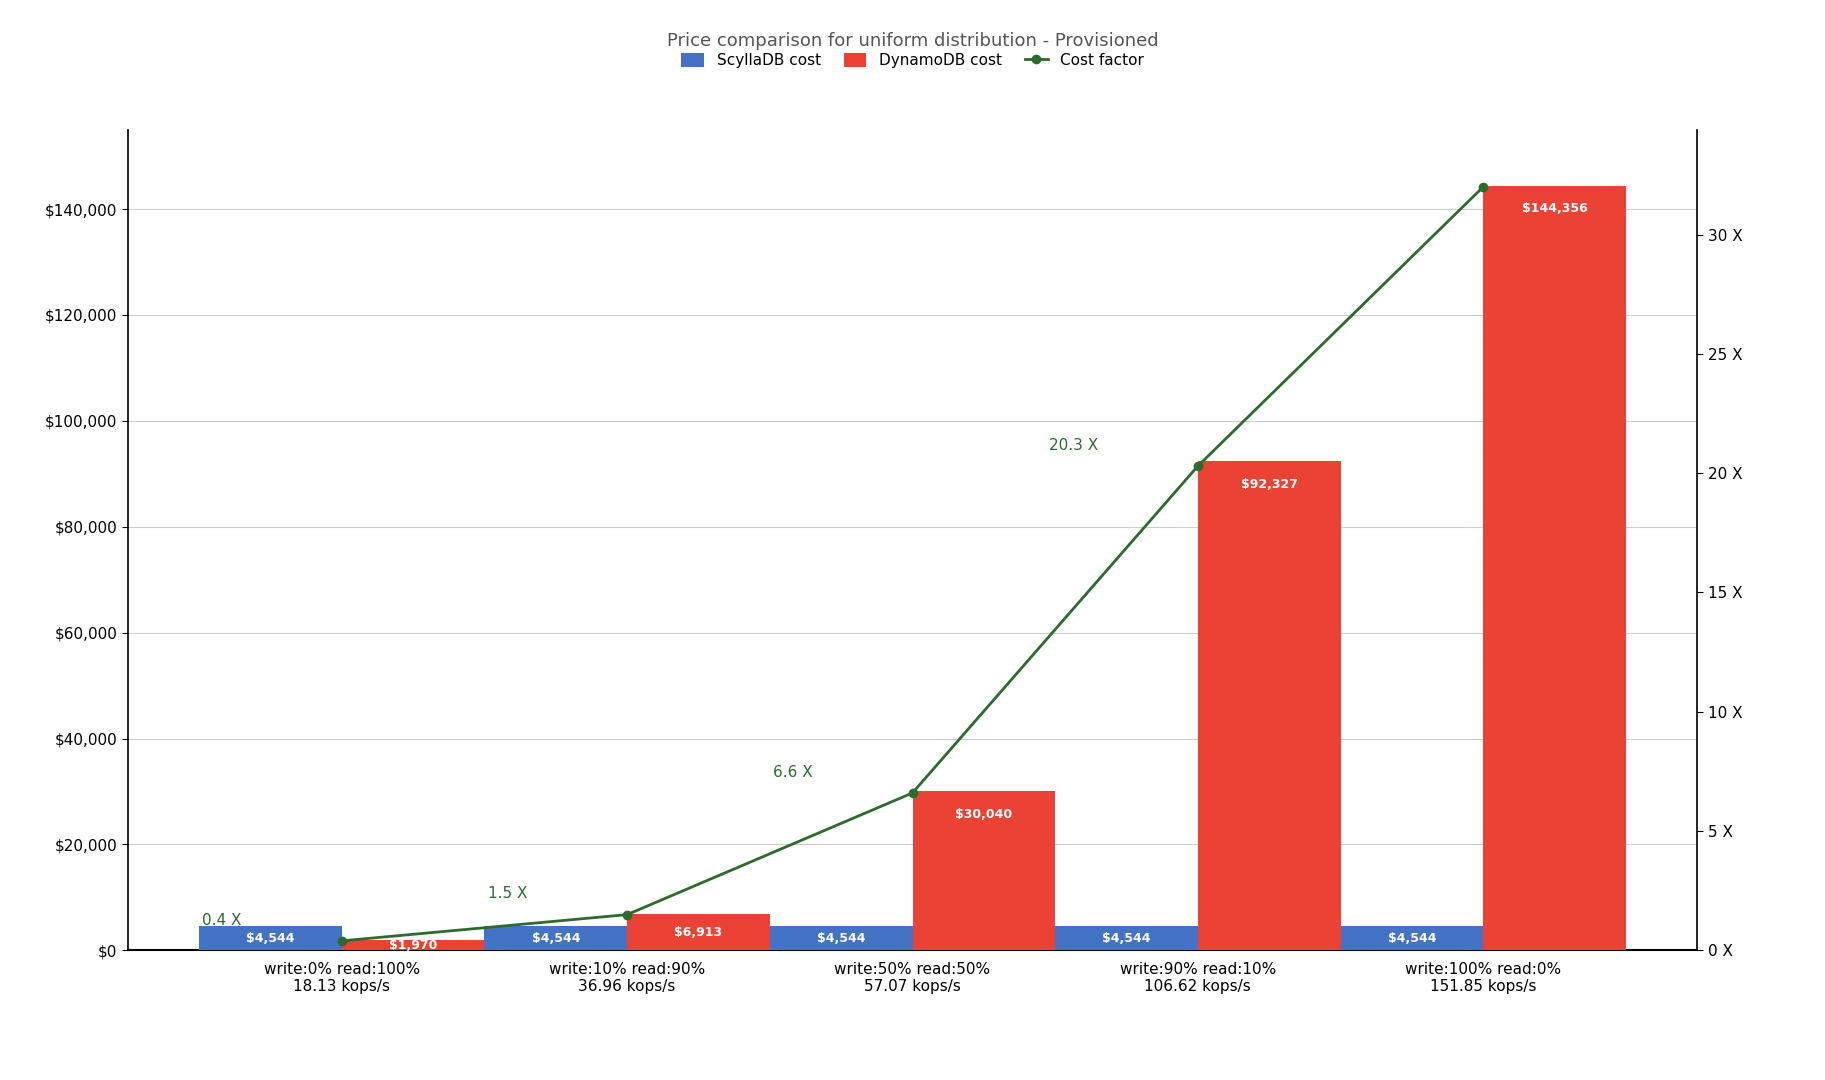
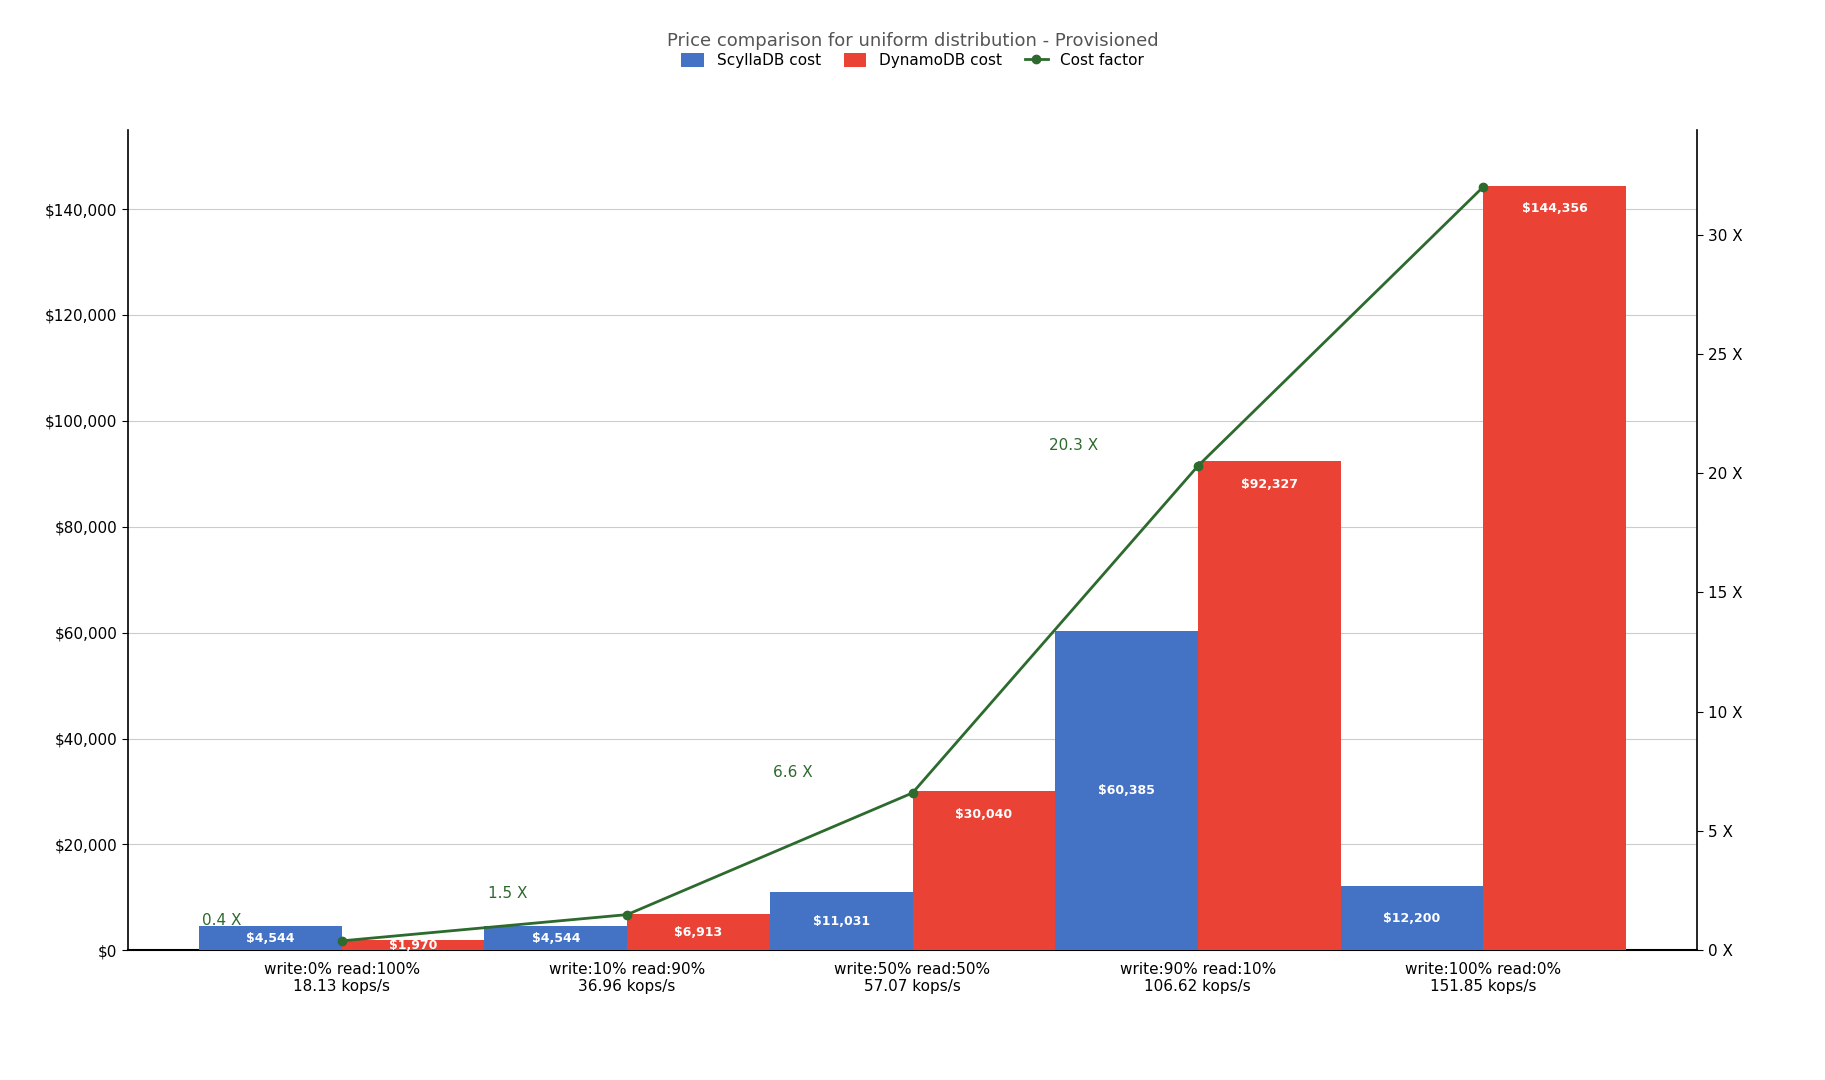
ScyllaDB cost/write:50% read:50% 57.07 kops/s: $4,544 -> $11,031
ScyllaDB cost/write:90% read:10% 106.62 kops/s: $4,544 -> $60,385
ScyllaDB cost/write:100% read:0% 151.85 kops/s: $4,544 -> $12,200
